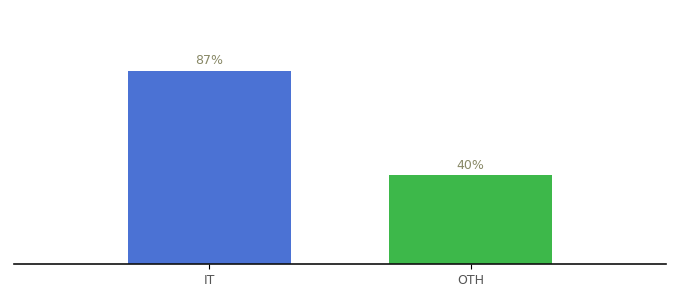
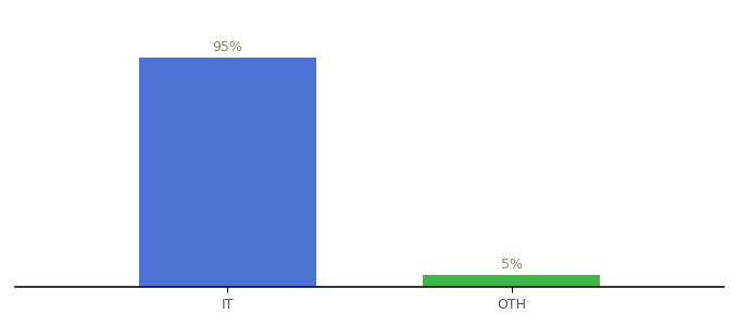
IT: 87% -> 95%
OTH: 40% -> 5%
